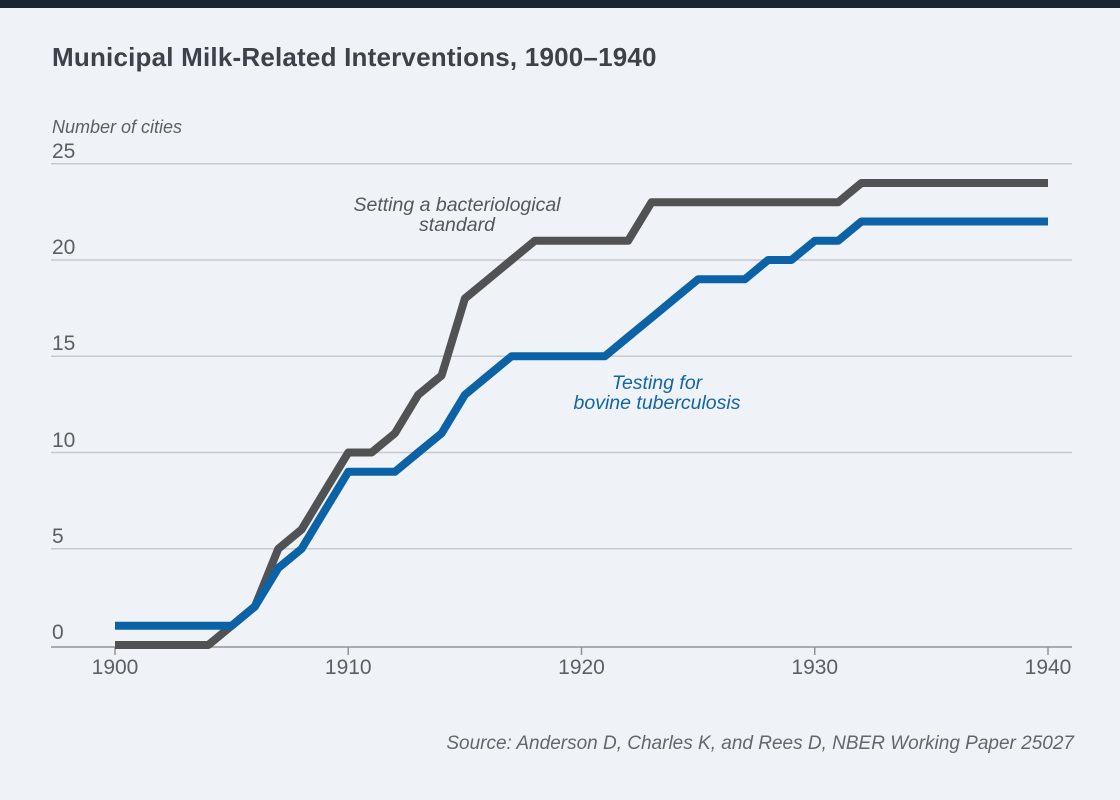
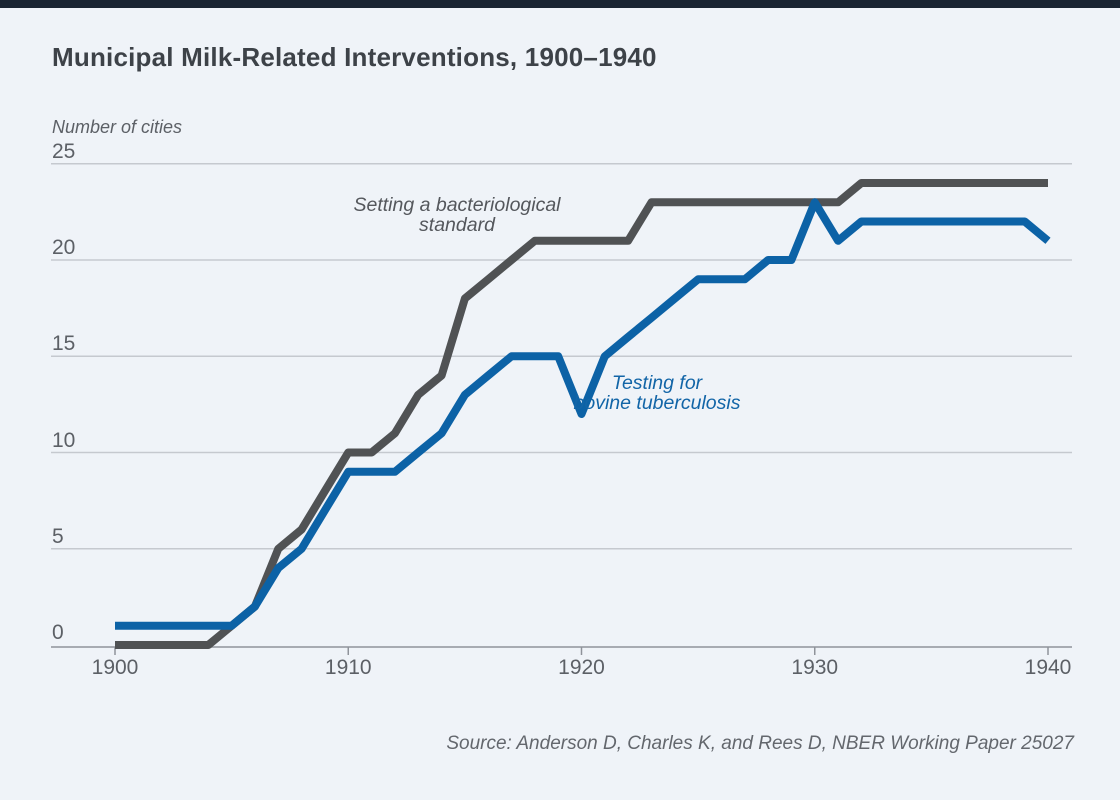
Testing for bovine tuberculosis/1920: 15 -> 12
Testing for bovine tuberculosis/1930: 21 -> 23
Testing for bovine tuberculosis/1940: 22 -> 21
